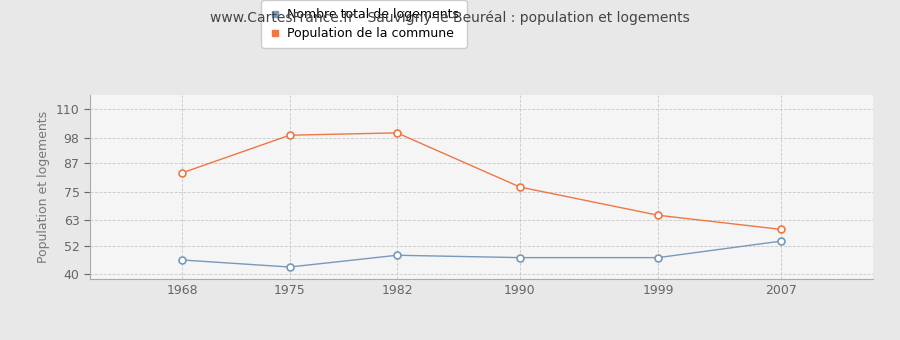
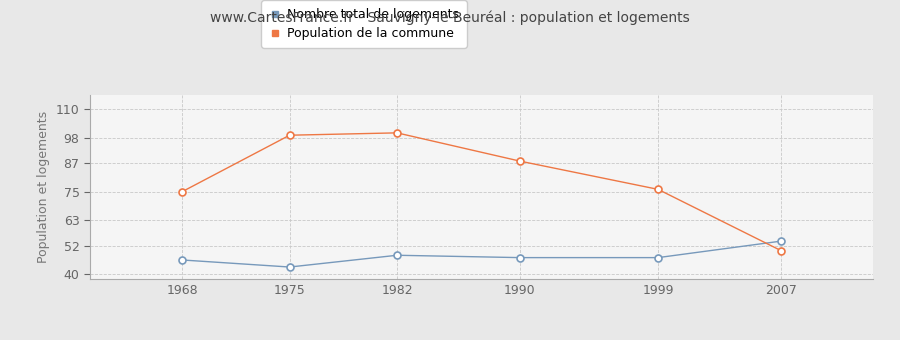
Population de la commune/1968: 83 -> 75
Population de la commune/1990: 77 -> 88
Population de la commune/1999: 65 -> 76
Population de la commune/2007: 59 -> 50
